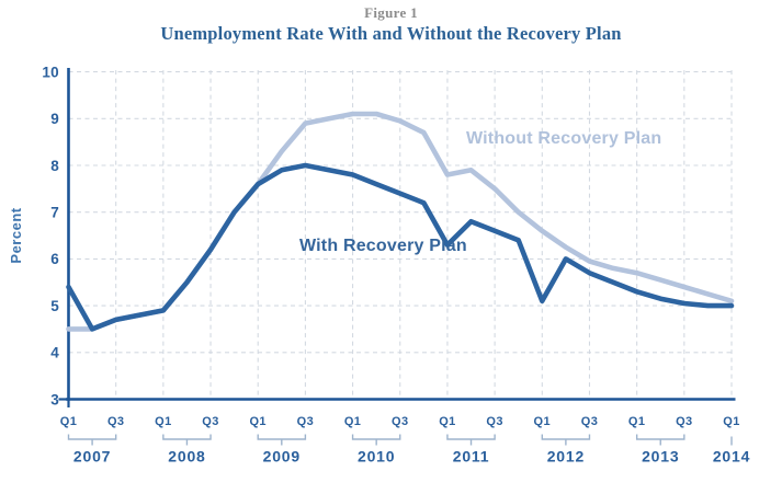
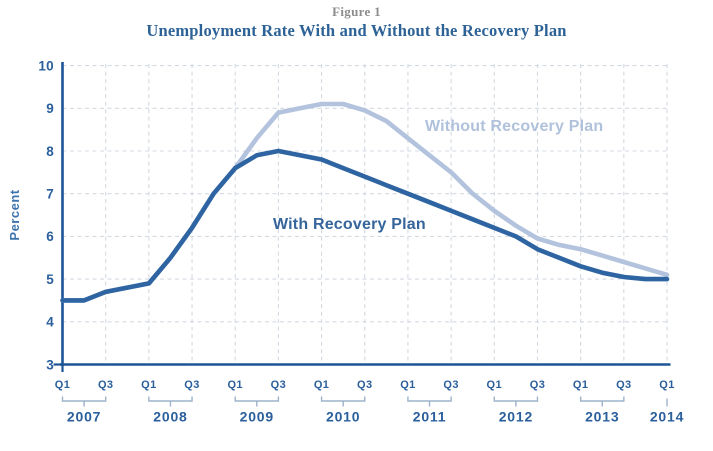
With Recovery Plan/2007 Q1: 5.4 -> 4.5
Without Recovery Plan/2011 Q1: 7.8 -> 8.3
With Recovery Plan/2011 Q1: 6.3 -> 7.0
With Recovery Plan/2012 Q1: 5.1 -> 6.2
